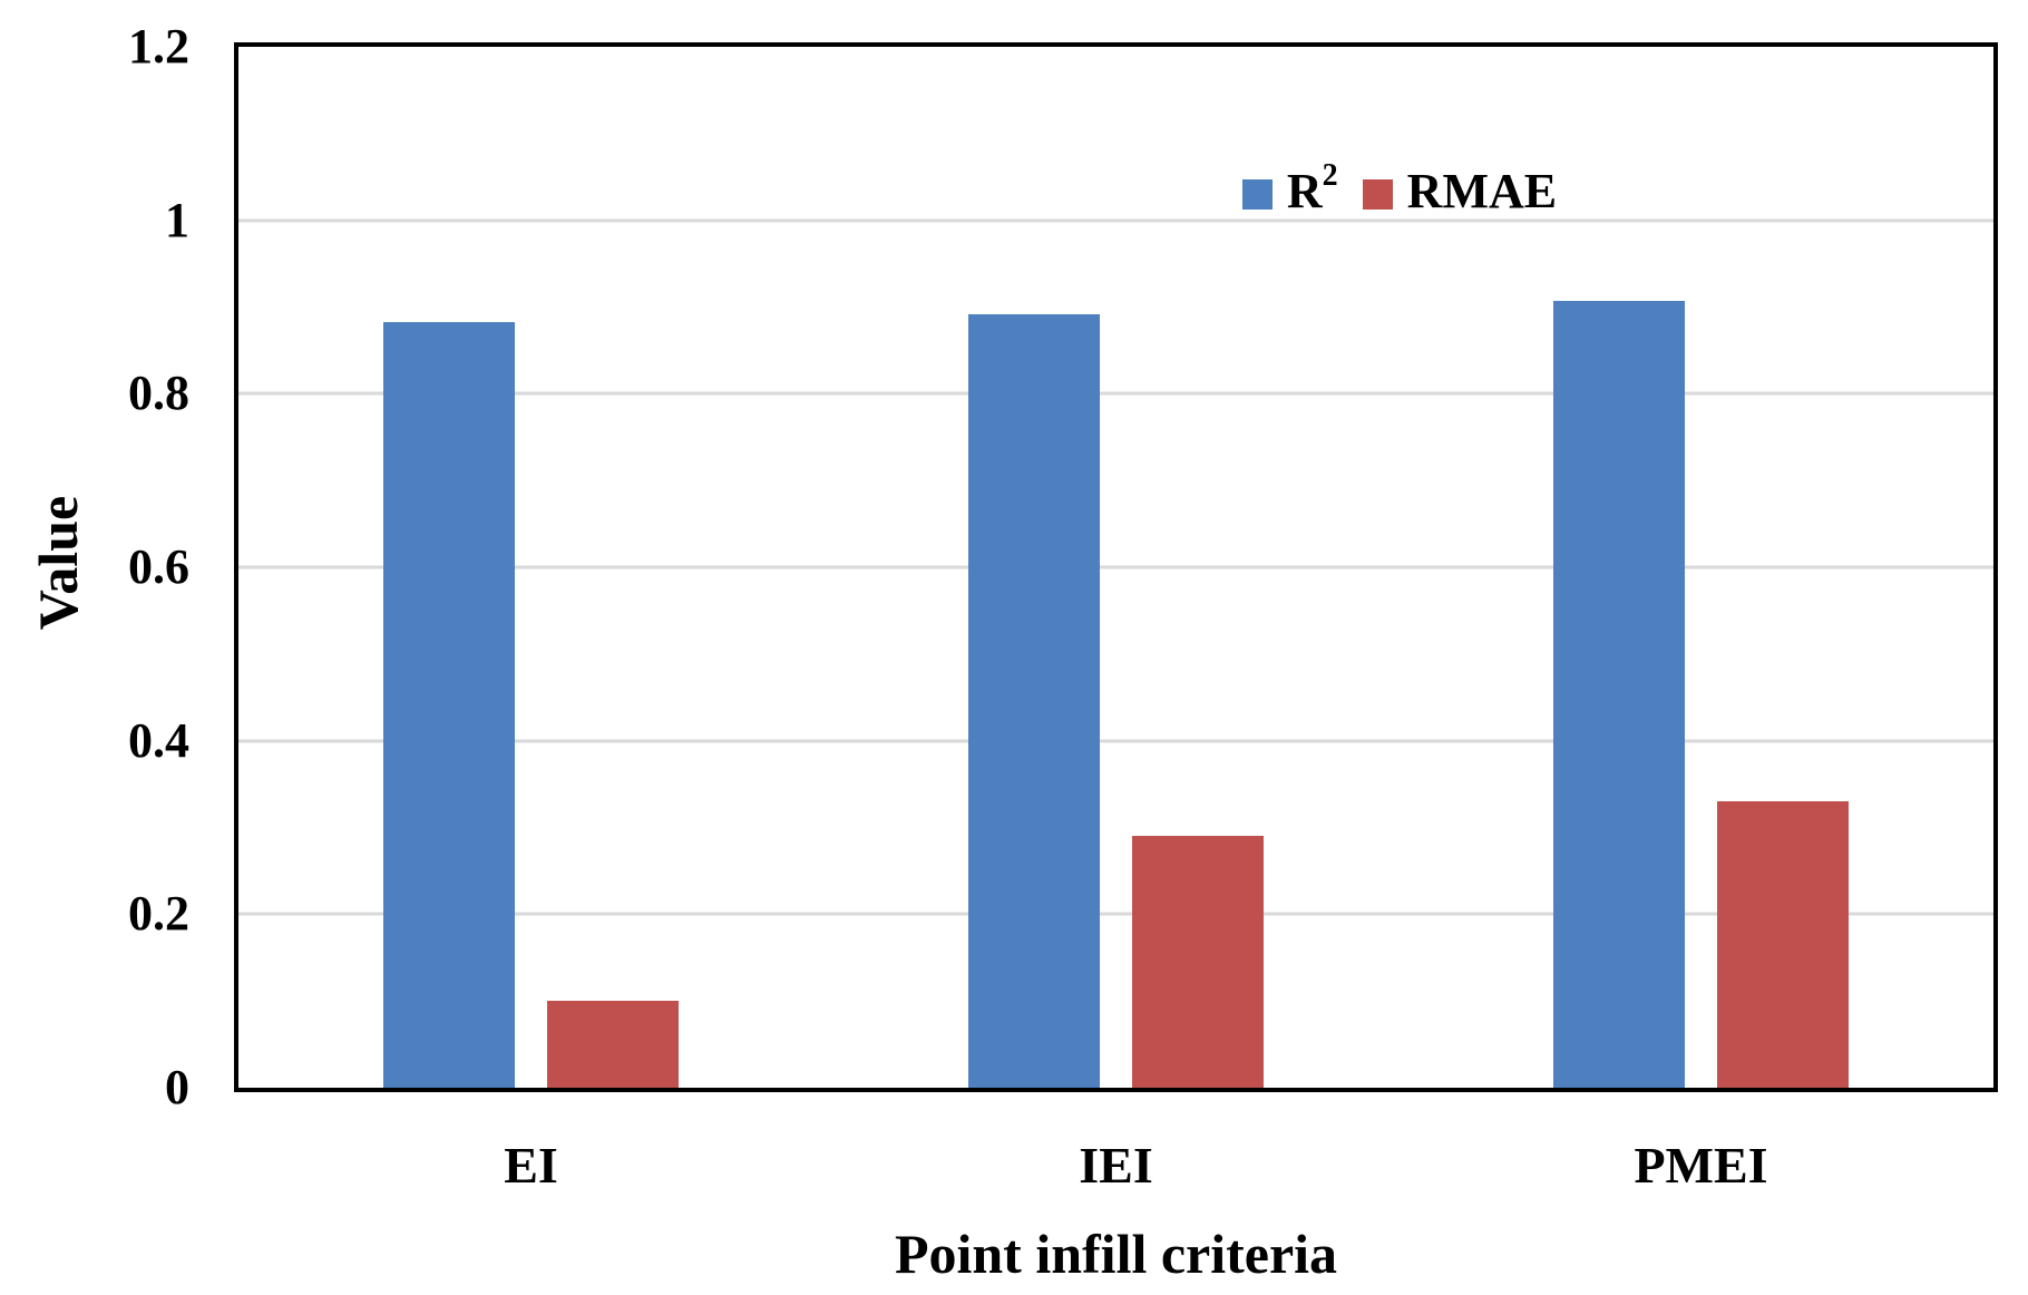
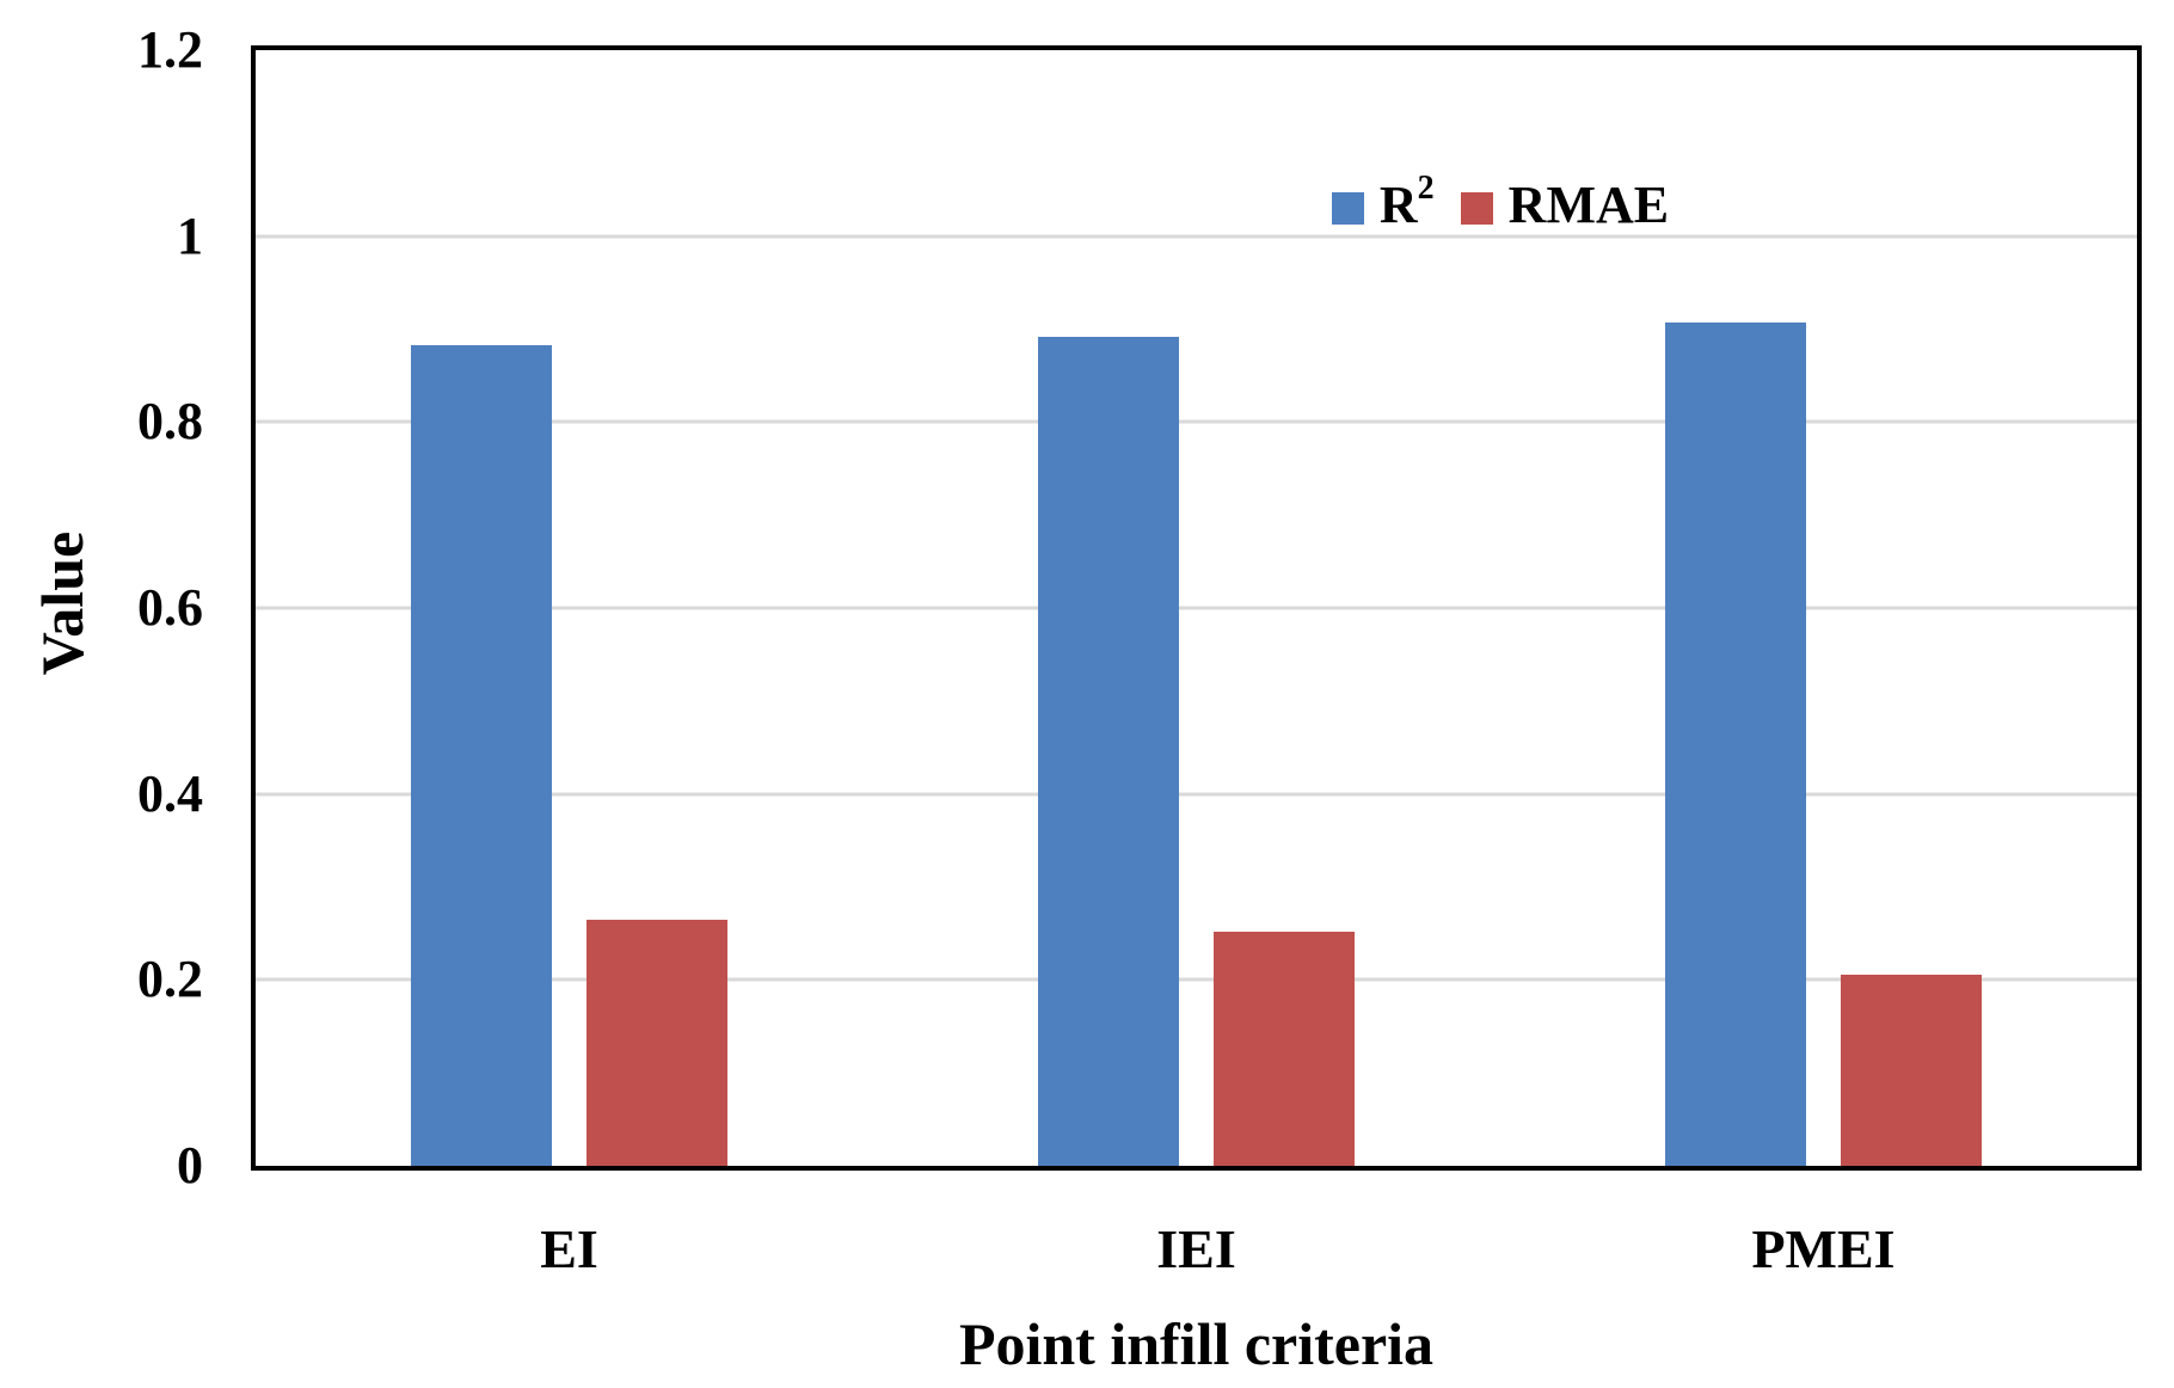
RMAE/EI: 0.10 -> 0.27
RMAE/IEI: 0.29 -> 0.25
RMAE/PMEI: 0.33 -> 0.20
